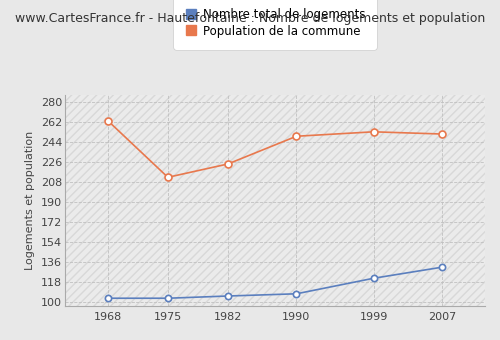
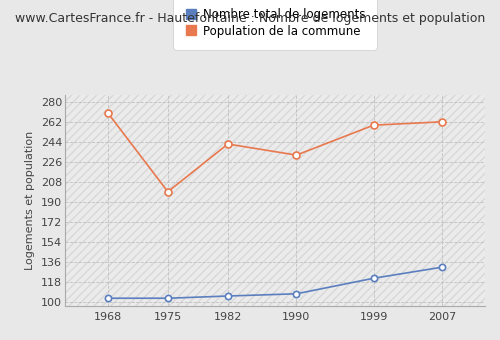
Population de la commune/1968: 263 -> 270
Population de la commune/1975: 212 -> 199
Population de la commune/1982: 224 -> 242
Population de la commune/1990: 249 -> 232
Population de la commune/1999: 253 -> 259
Population de la commune/2007: 251 -> 262
